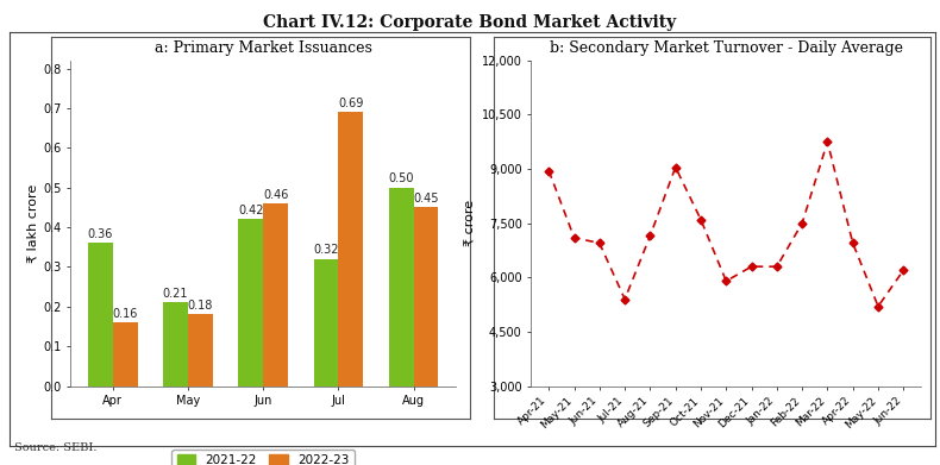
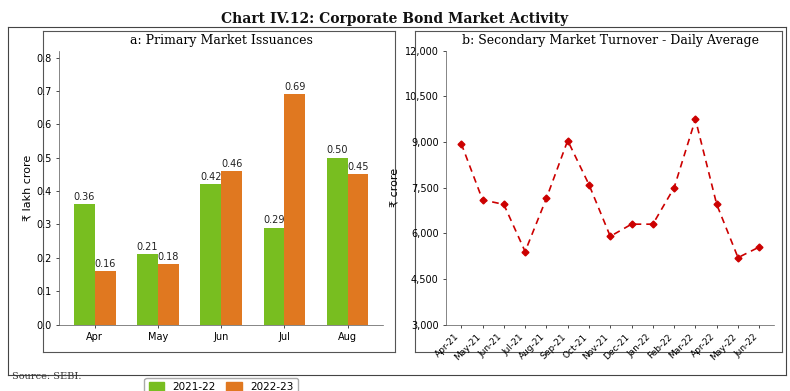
a: Primary Market Issuances/2021-22/Jul: 0.32 -> 0.29
b: Secondary Market Turnover - Daily Average/Jun-22: 6,200 -> 5,550
